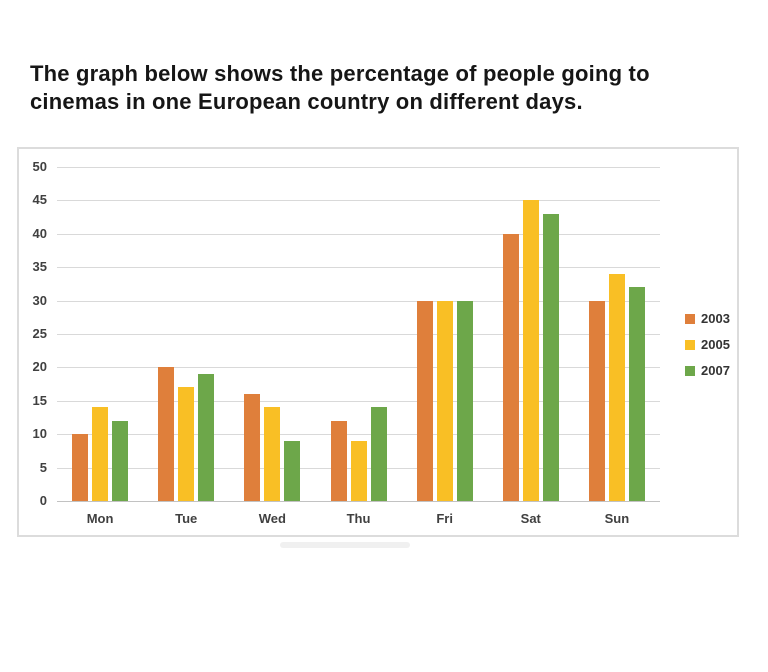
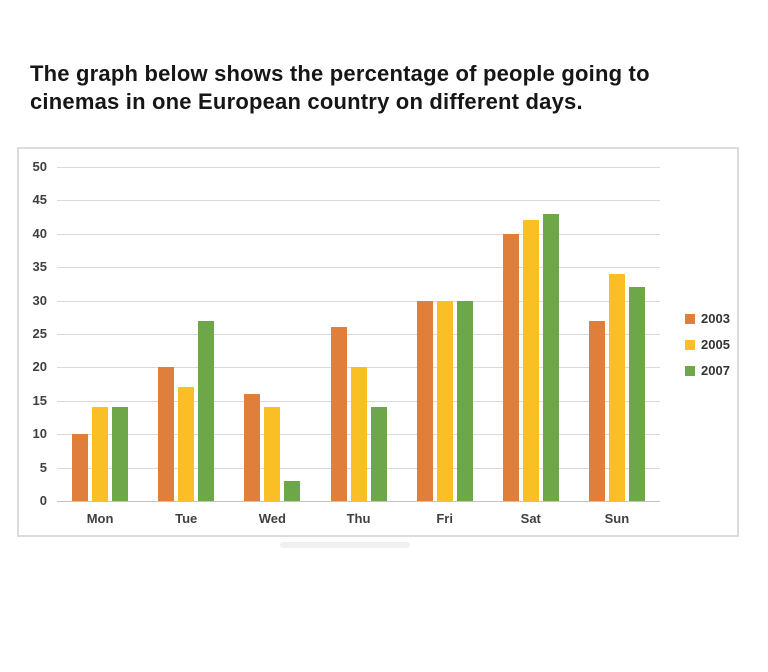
2007/Mon: 12 -> 14
2007/Tue: 19 -> 27
2007/Wed: 9 -> 3
2003/Thu: 12 -> 26
2005/Thu: 9 -> 20
2005/Sat: 45 -> 42
2003/Sun: 30 -> 27
